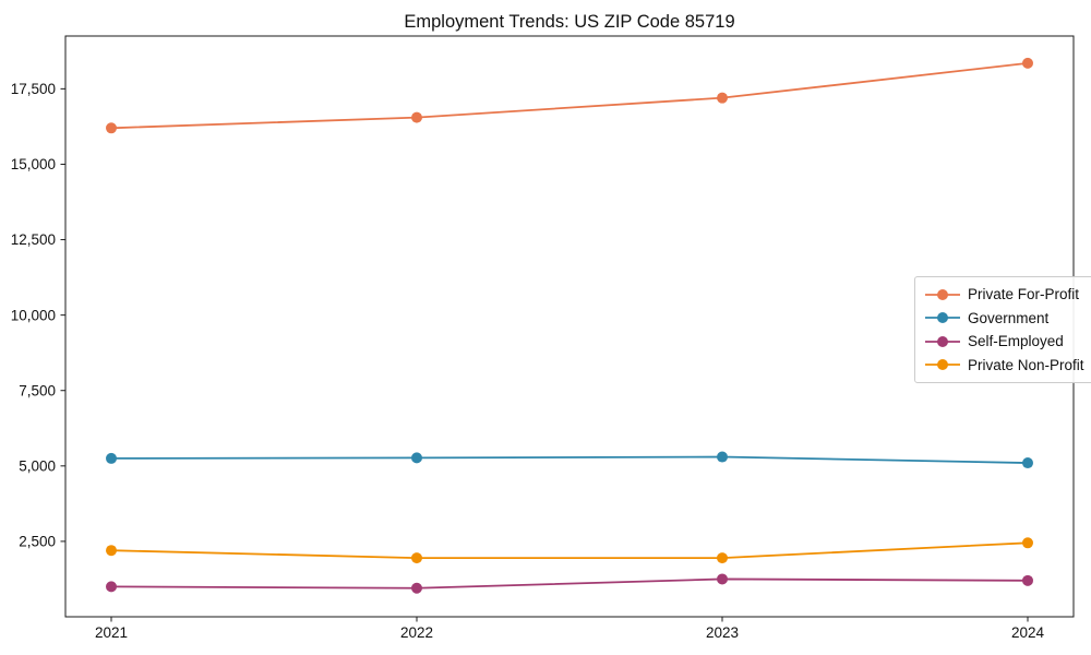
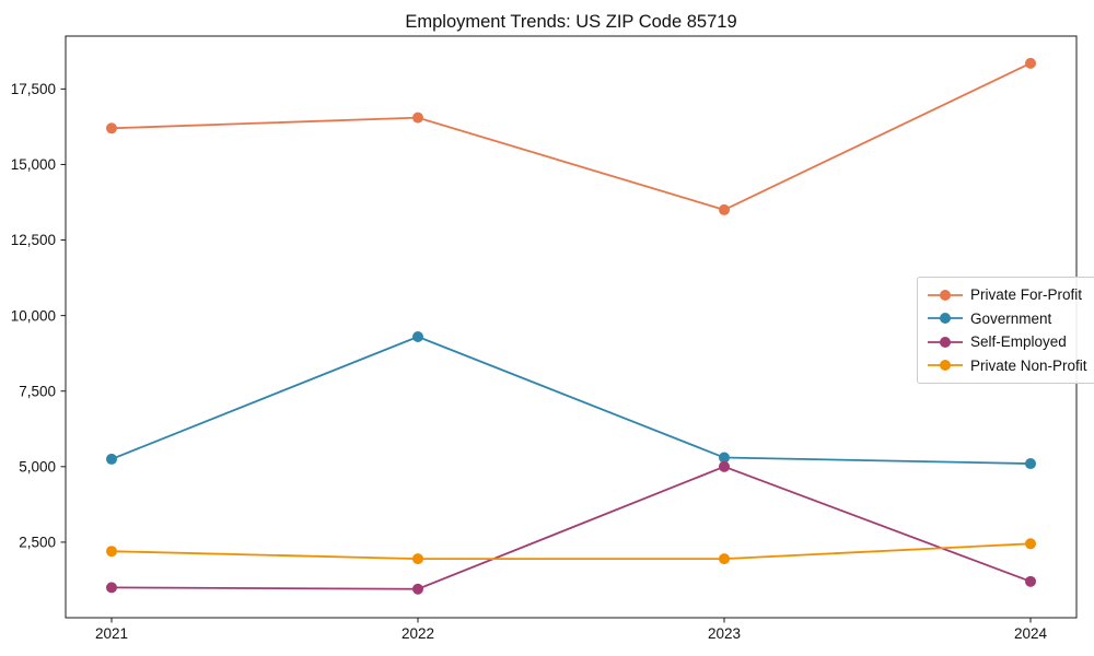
Government/2022: 5300 -> 9300
Private For-Profit/2023: 17200 -> 13500
Self-Employed/2023: 1200 -> 5000
